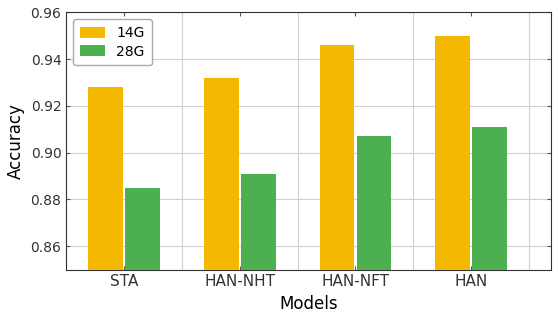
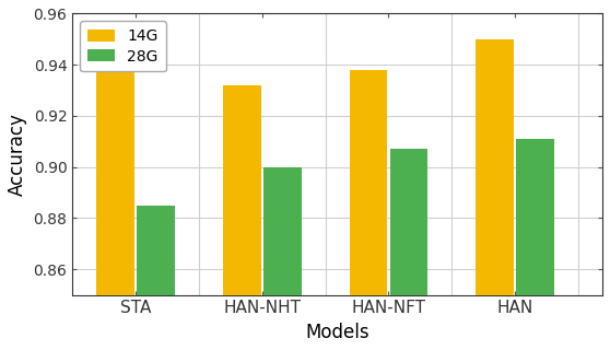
14G/STA: 0.928 -> 0.938
28G/HAN-NHT: 0.891 -> 0.900
14G/HAN-NFT: 0.946 -> 0.938
